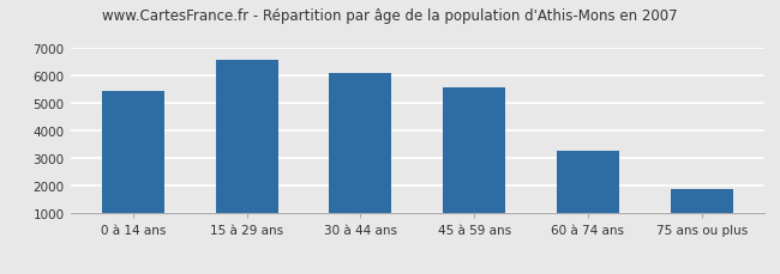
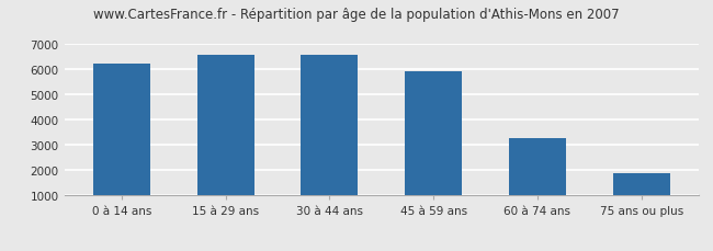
0 à 14 ans: 5450 -> 6250
30 à 44 ans: 6100 -> 6600
45 à 59 ans: 5600 -> 5950
